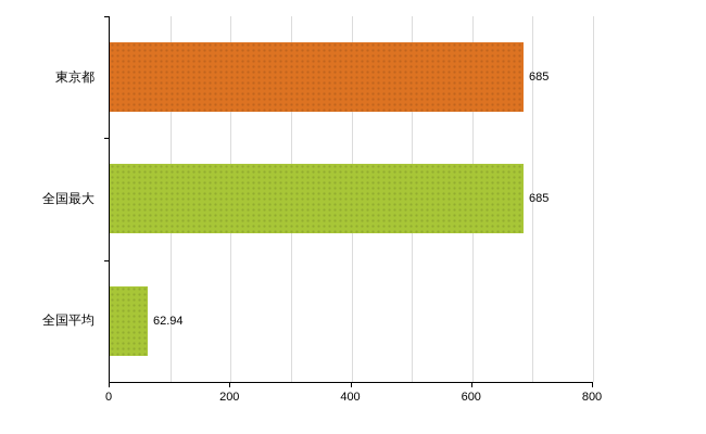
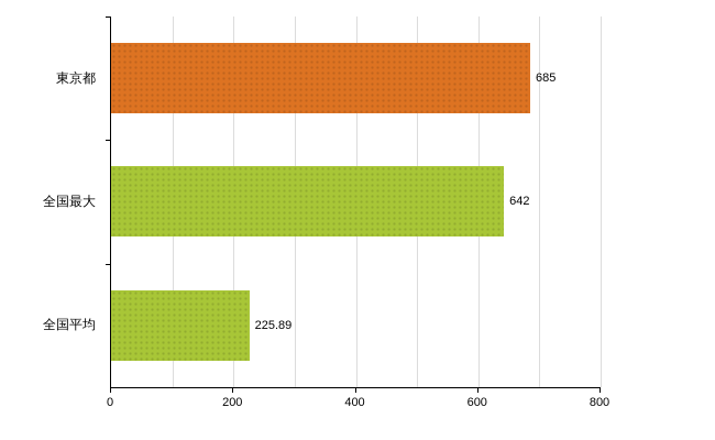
全国最大: 685 -> 642
全国平均: 62.94 -> 225.89
